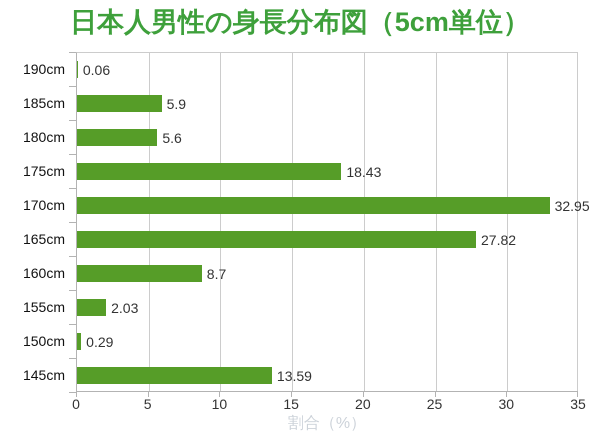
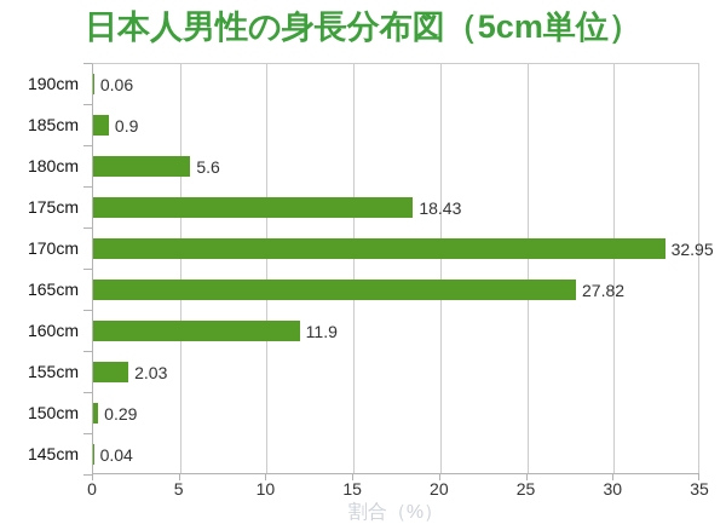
185cm: 5.9 -> 0.9
160cm: 8.7 -> 11.9
145cm: 13.59 -> 0.04
